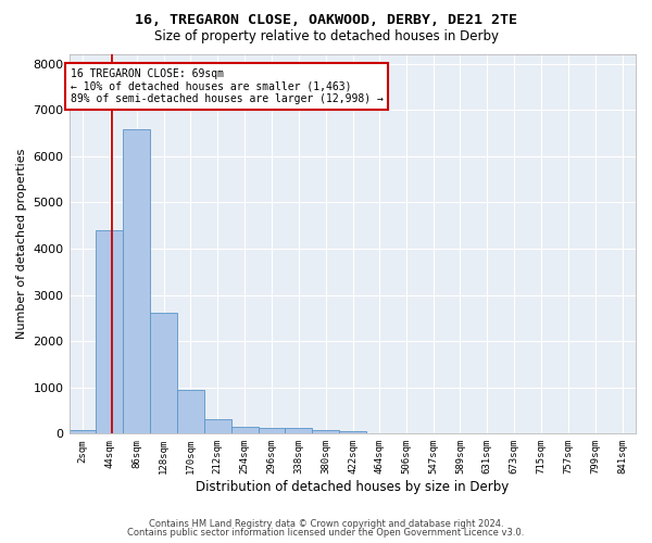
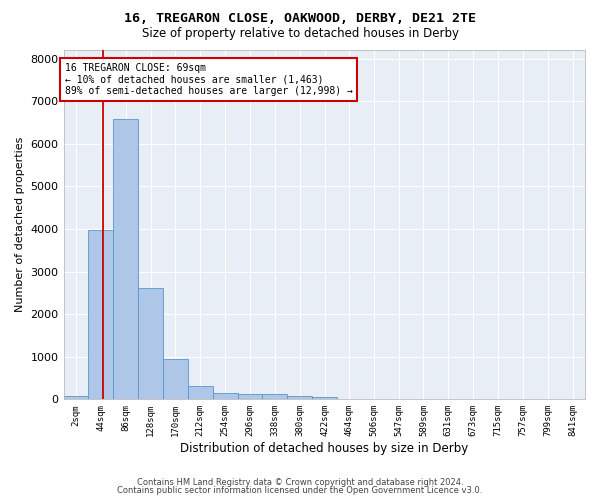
44sqm: 4400 -> 3980
